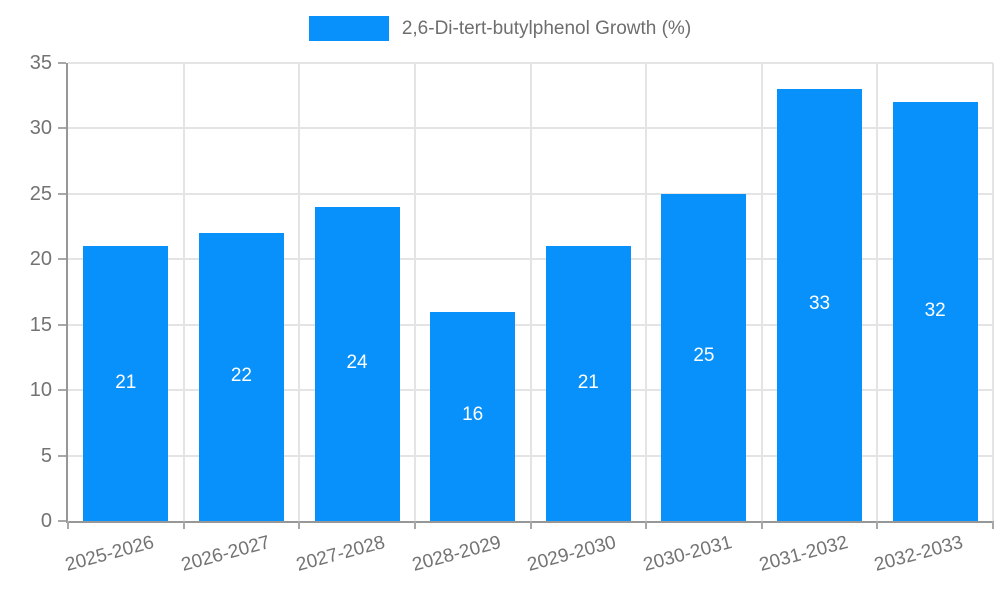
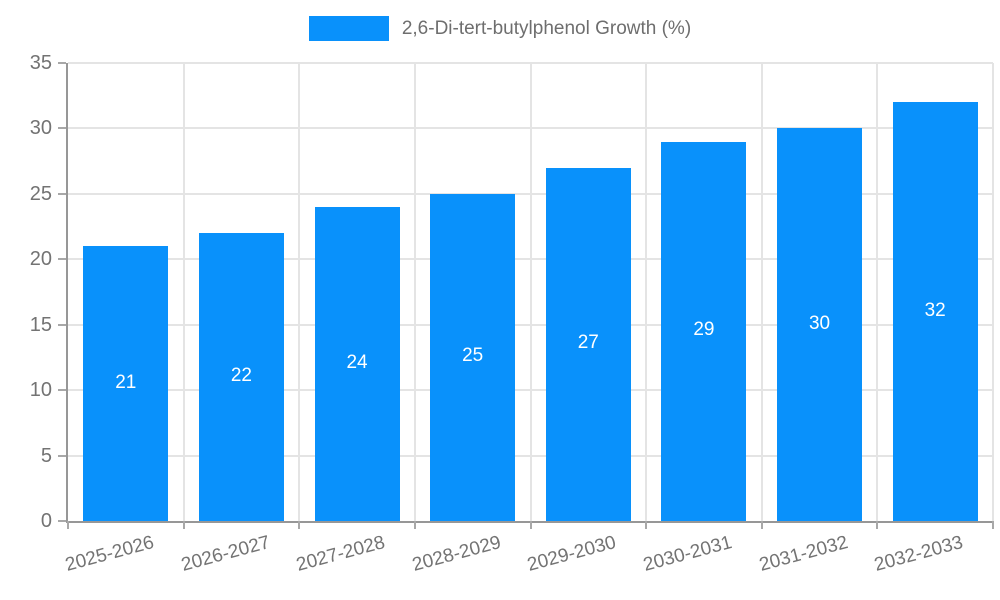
2028-2029: 16 -> 25
2029-2030: 21 -> 27
2030-2031: 25 -> 29
2031-2032: 33 -> 30
